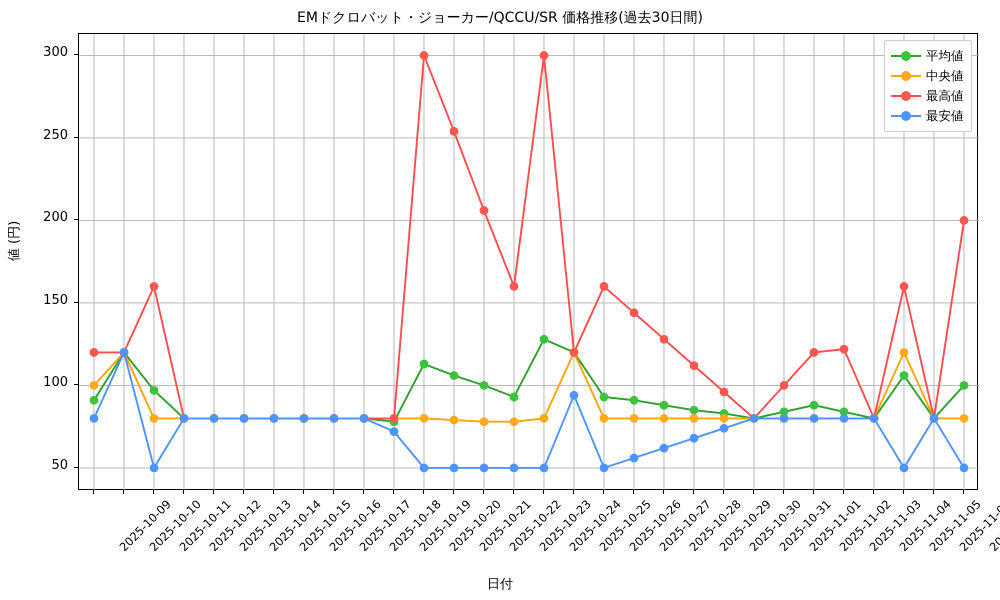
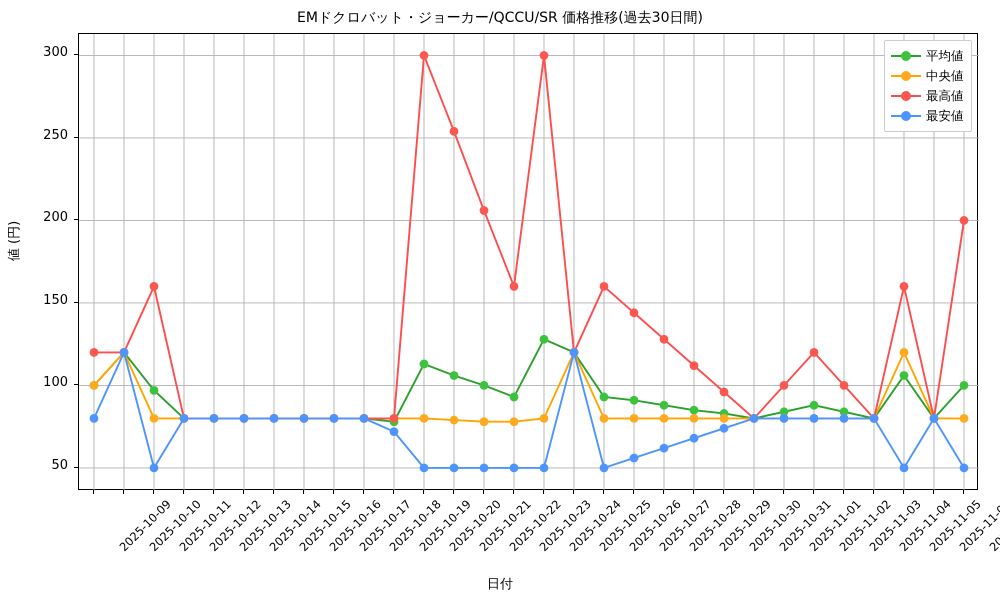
平均値/2025-10-09: 91 -> 100
最安値/2025-10-25: 94 -> 120
最高値/2025-11-03: 122 -> 100
